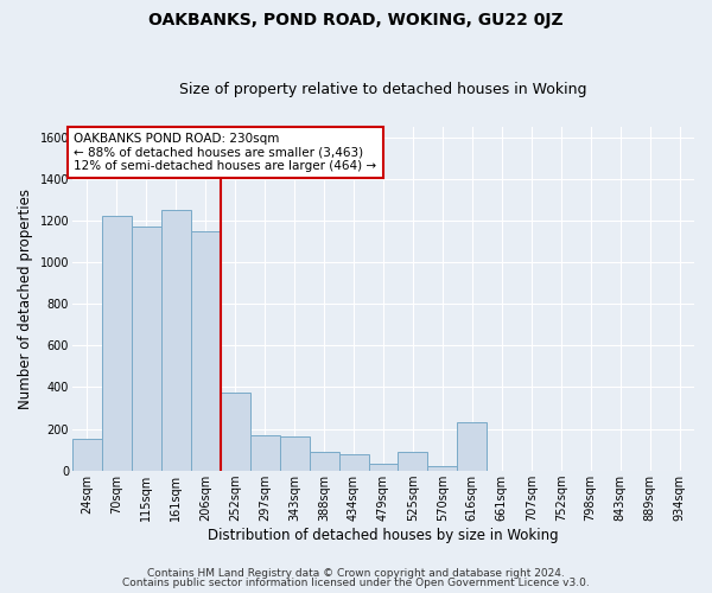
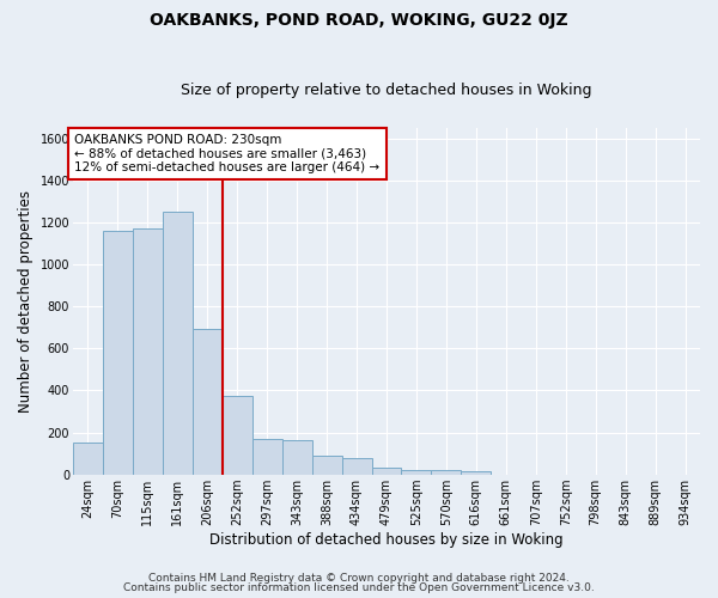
70sqm: 1220 -> 1160
206sqm: 1150 -> 690
525sqm: 90 -> 20
616sqm: 230 -> 20
